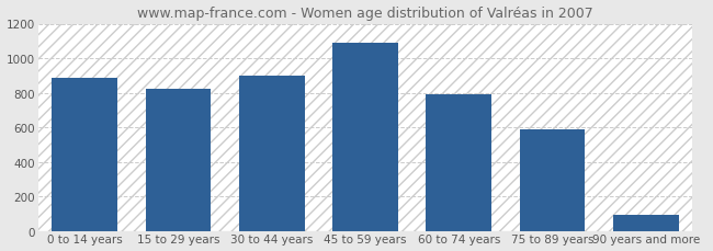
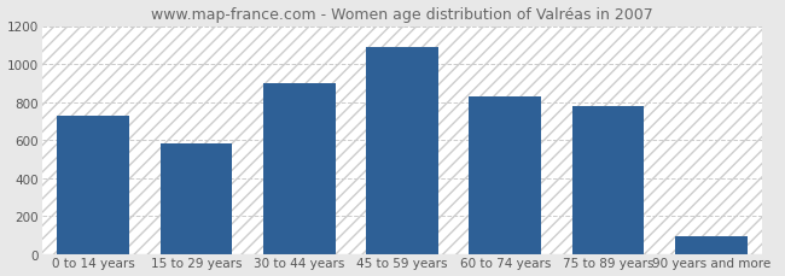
0 to 14 years: 880 -> 730
15 to 29 years: 820 -> 580
60 to 74 years: 790 -> 830
75 to 89 years: 590 -> 780
